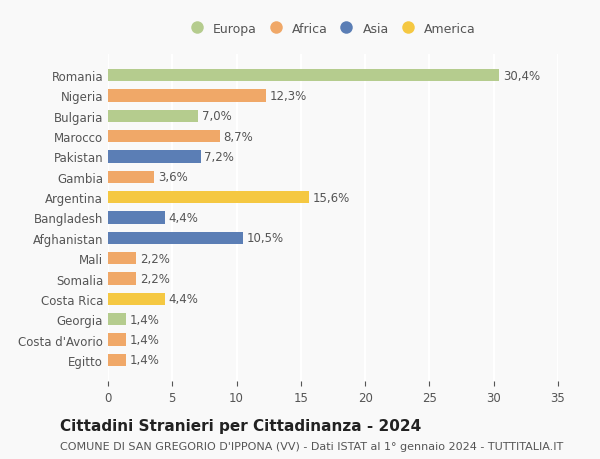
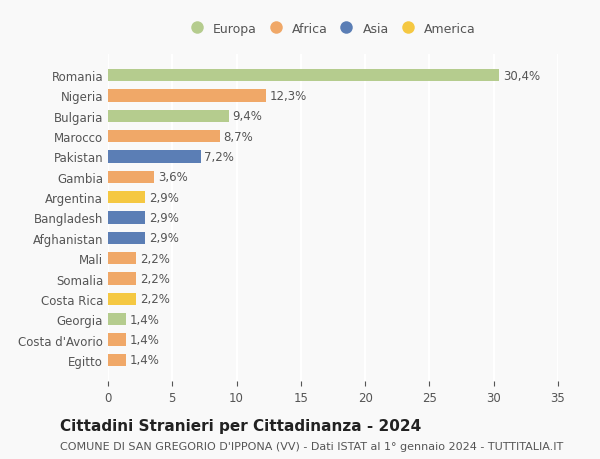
Bulgaria: 7,0% -> 9,4%
Argentina: 15,6% -> 2,9%
Bangladesh: 4,4% -> 2,9%
Afghanistan: 10,5% -> 2,9%
Costa Rica: 4,4% -> 2,2%
